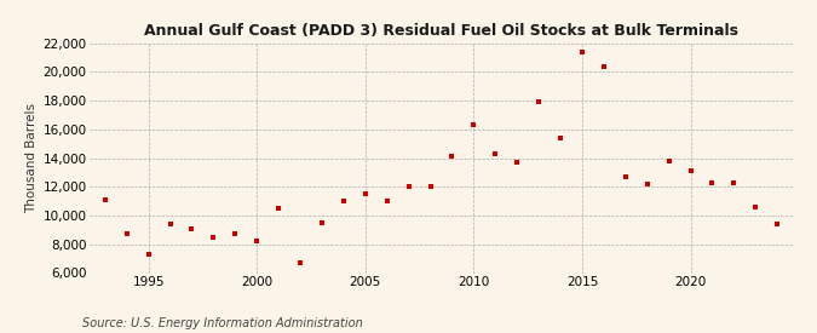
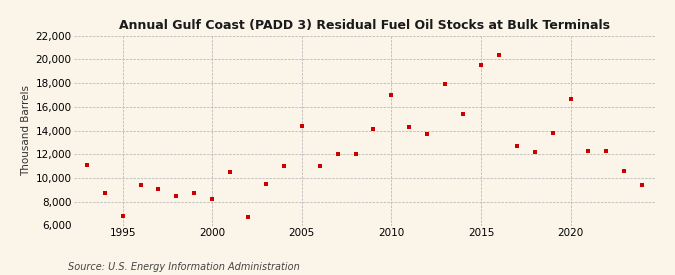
1995: 7,300 -> 6,800
2005: 11,500 -> 14,400
2010: 16,300 -> 17,000
2015: 21,400 -> 19,500
2020: 13,100 -> 16,700
